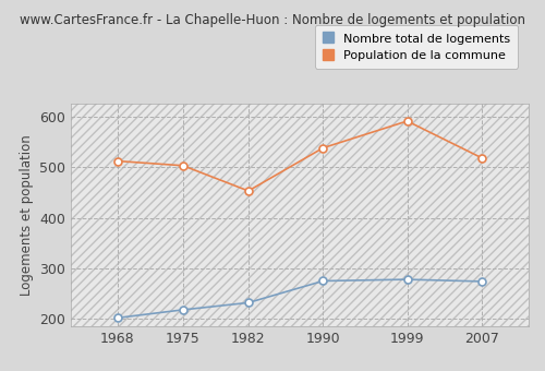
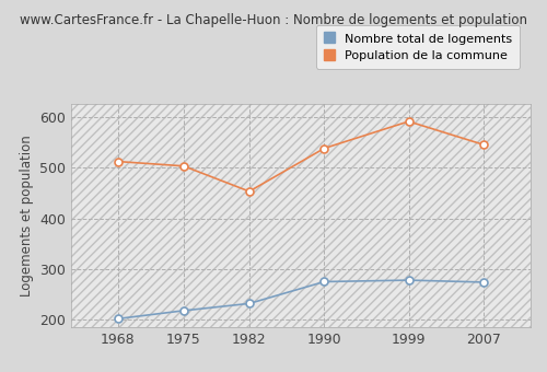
Population de la commune/2007: 518 -> 545
